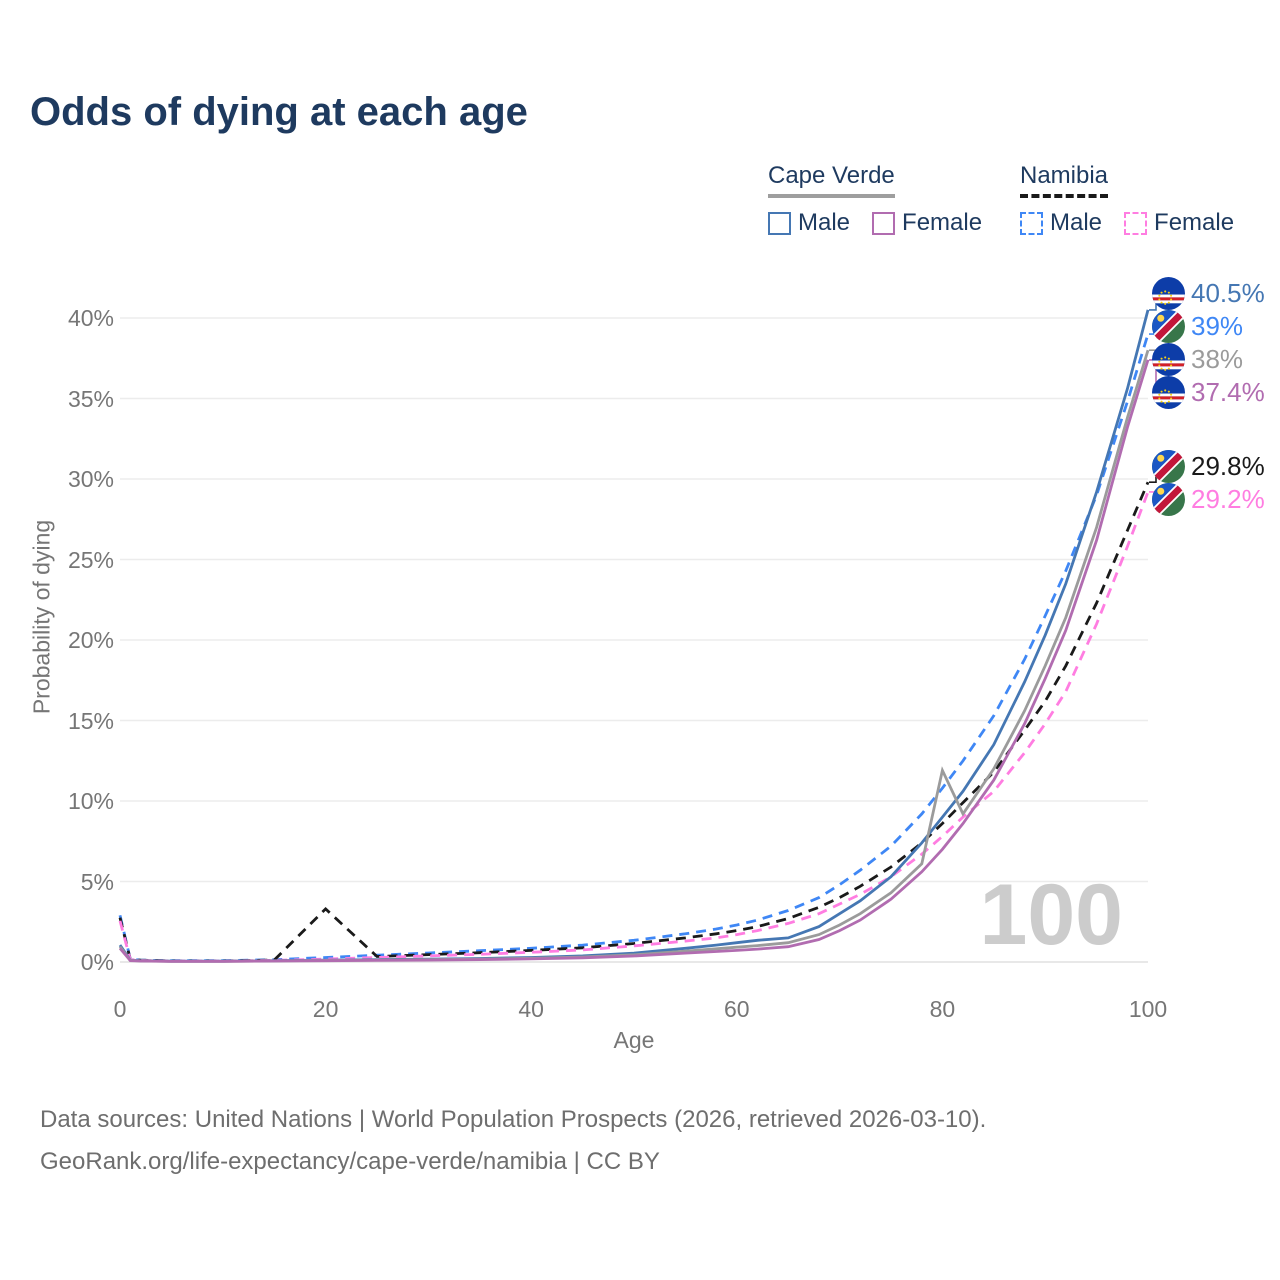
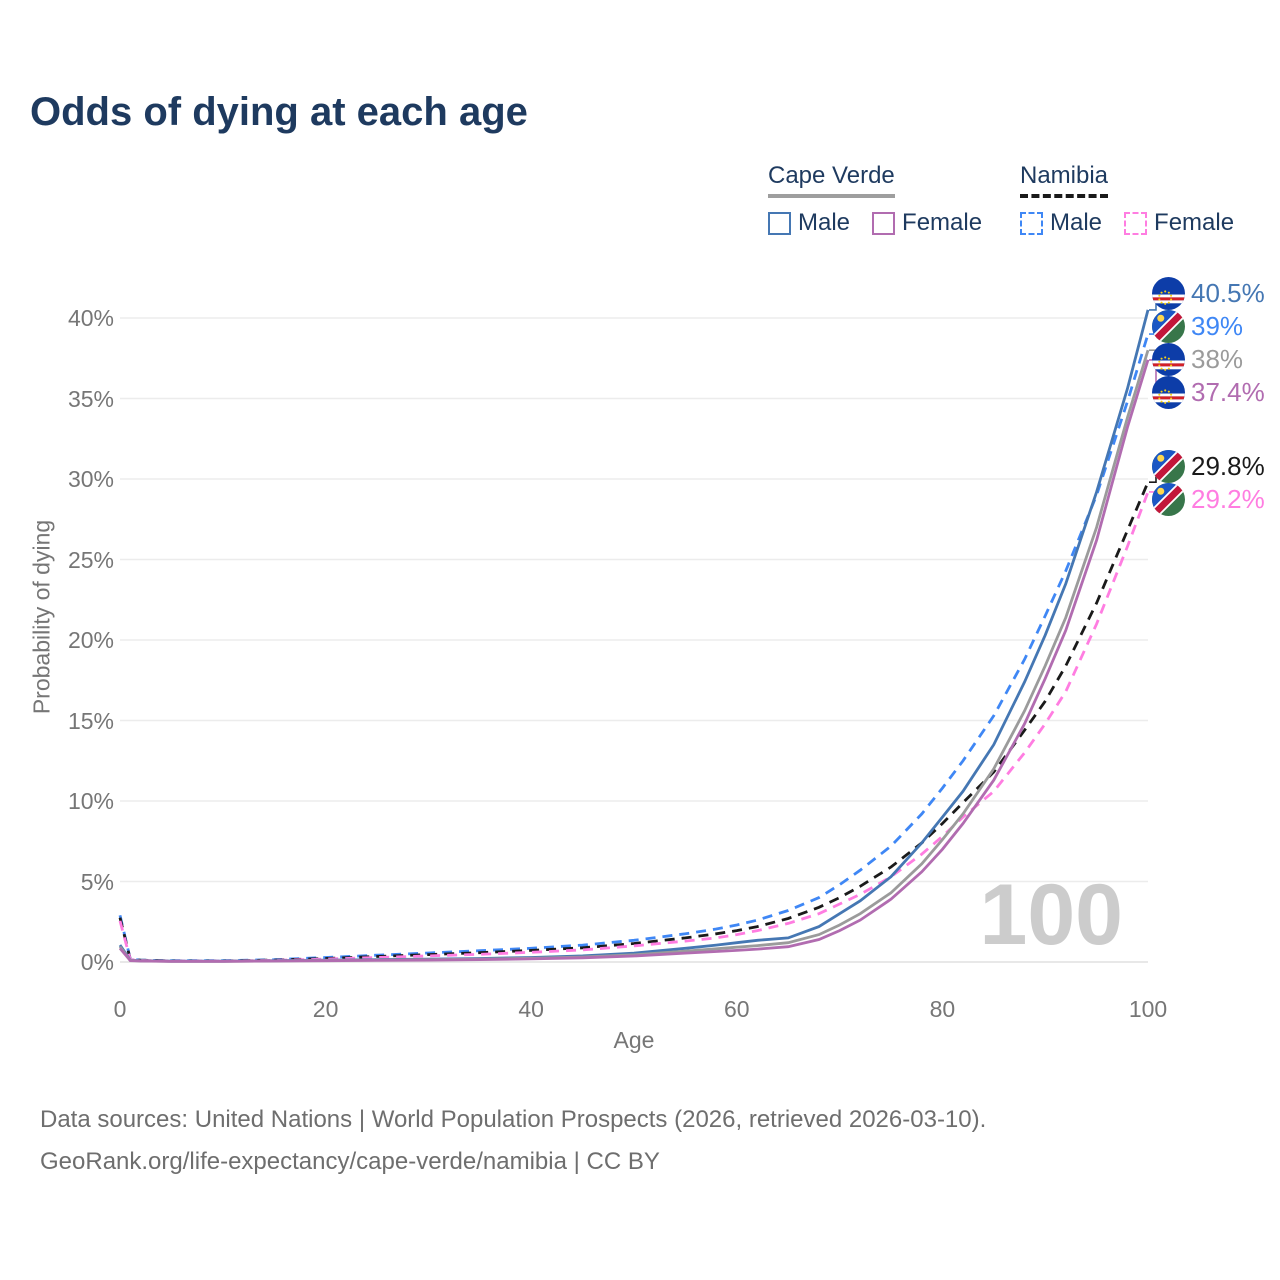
Namibia/20: 3.3% -> 0.2%
Cape Verde/80: 11.9% -> 7.6%
